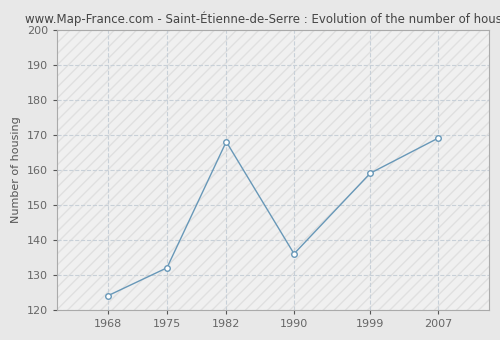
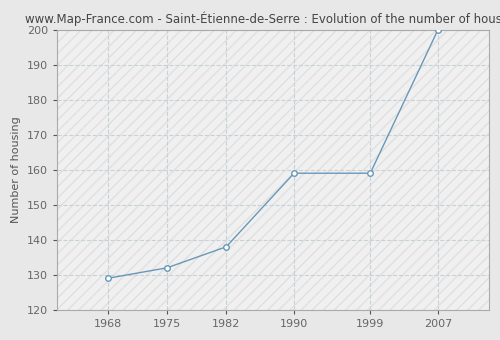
1968: 124 -> 129
1982: 168 -> 138
1990: 136 -> 159
2007: 169 -> 200
